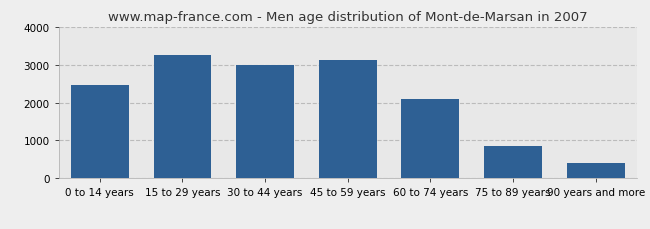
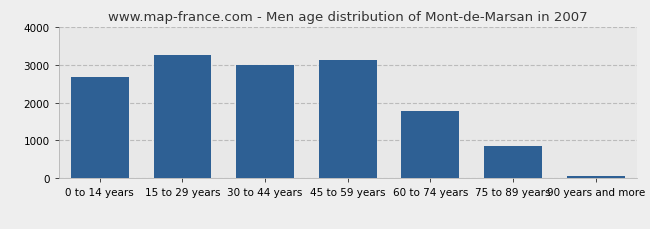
0 to 14 years: 2450 -> 2680
60 to 74 years: 2100 -> 1770
90 years and more: 400 -> 80
